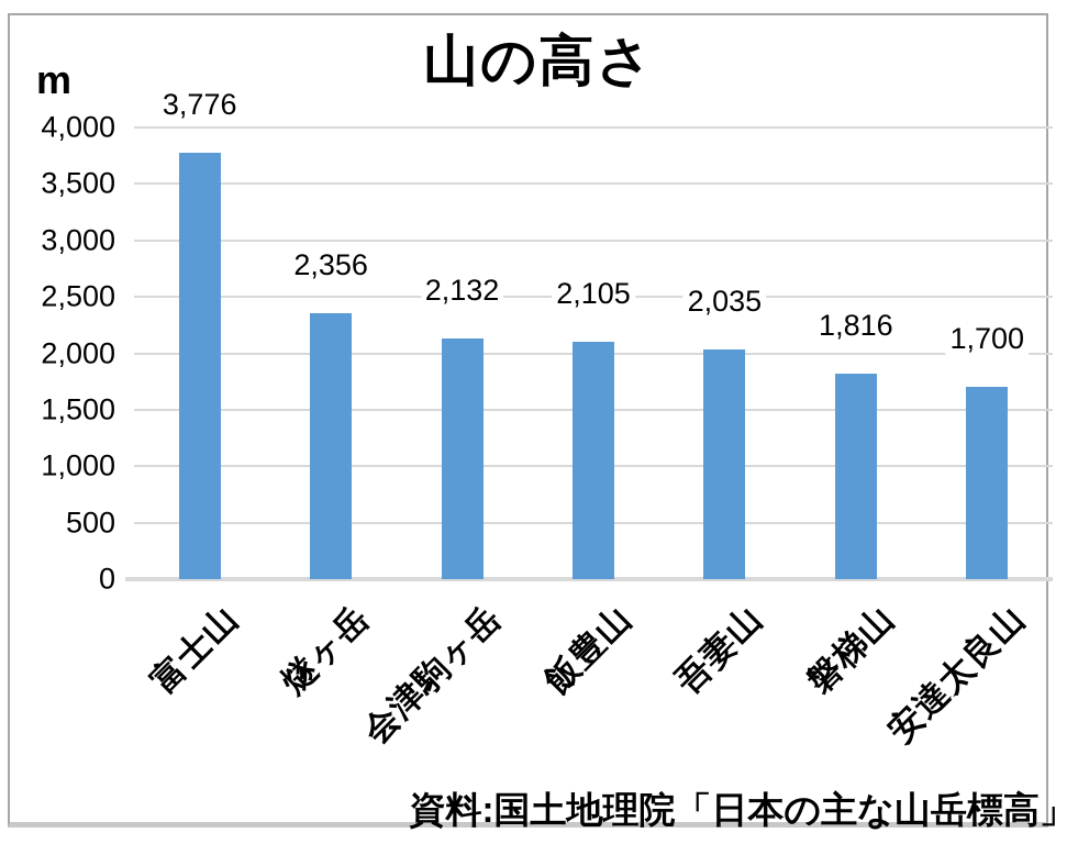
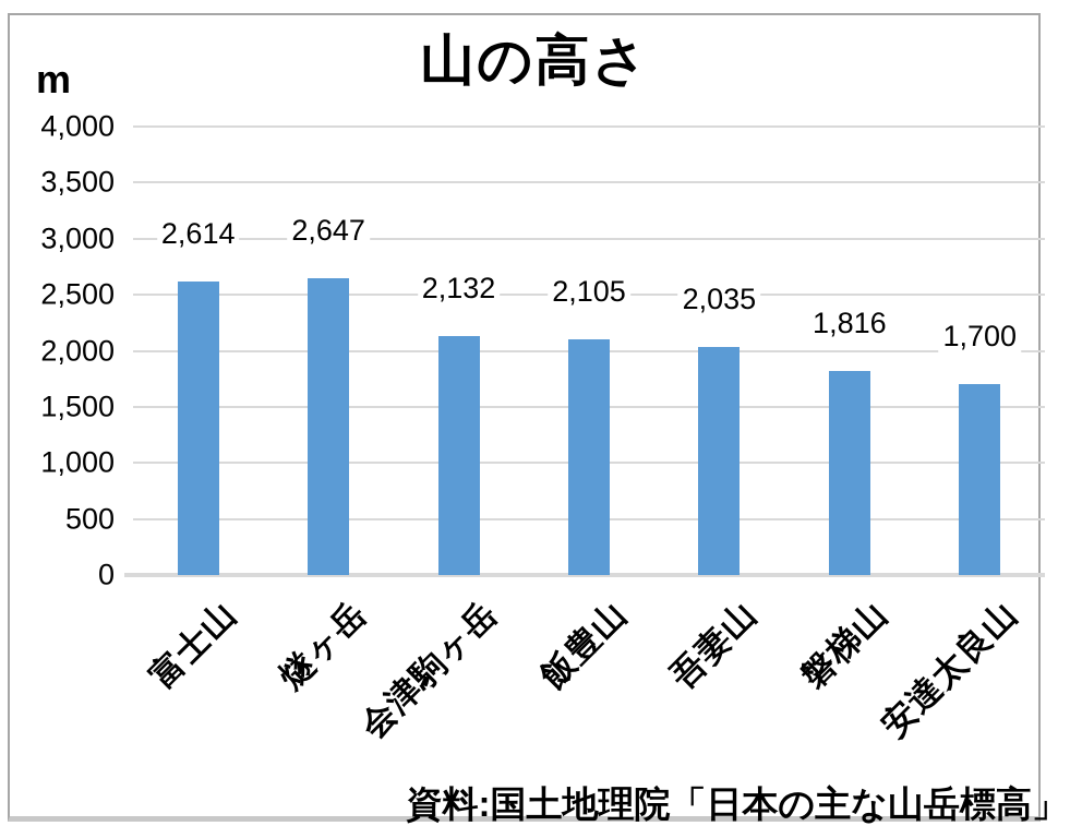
富士山: 3,776 -> 2,614
燧ヶ岳: 2,356 -> 2,647
